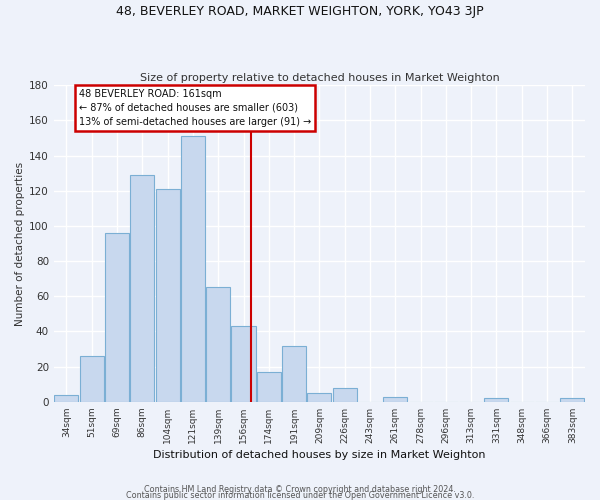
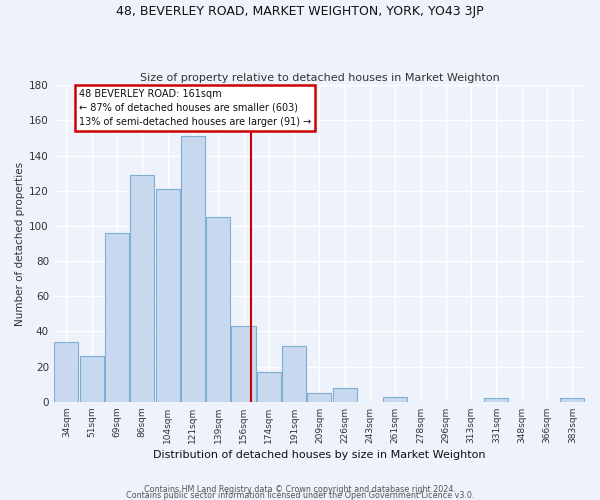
34sqm: 4 -> 34
139sqm: 65 -> 105
